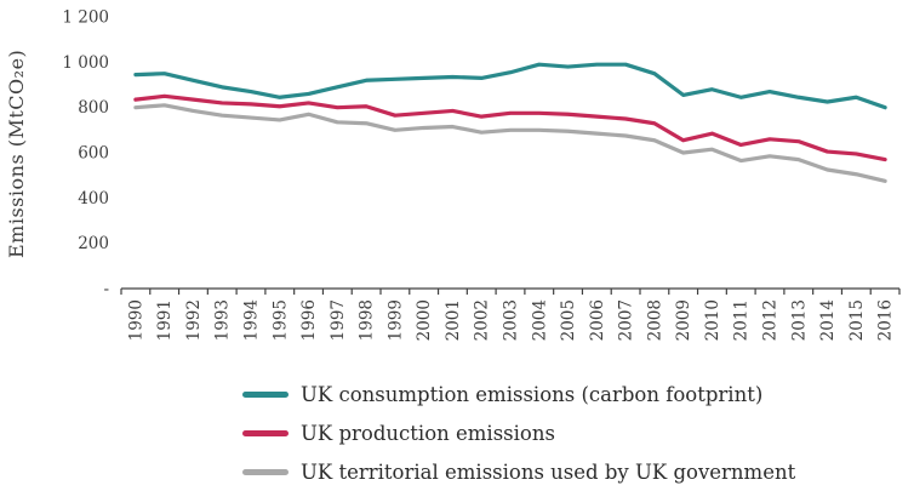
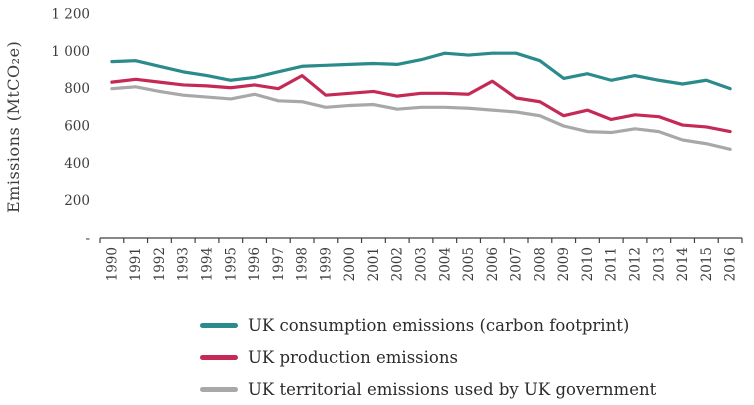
UK production emissions/1998: 800 -> 870
UK production emissions/2006: 760 -> 840
UK territorial emissions used by UK government/2010: 620 -> 570
